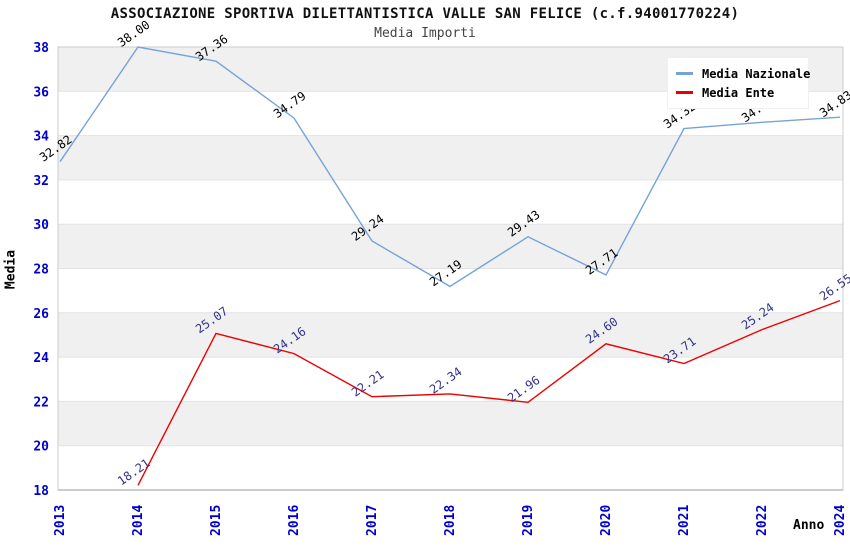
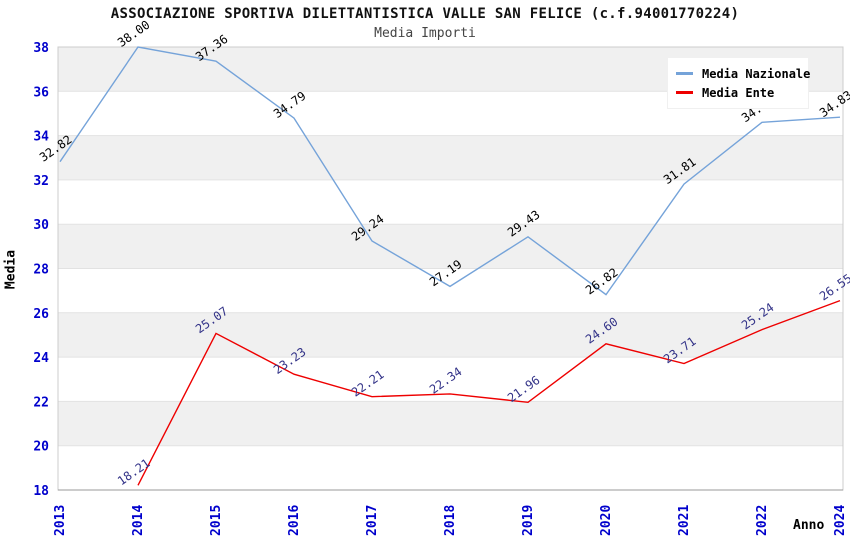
Media Ente/2016: 24.16 -> 23.23
Media Nazionale/2020: 27.71 -> 26.82
Media Nazionale/2021: 34.32 -> 31.81
